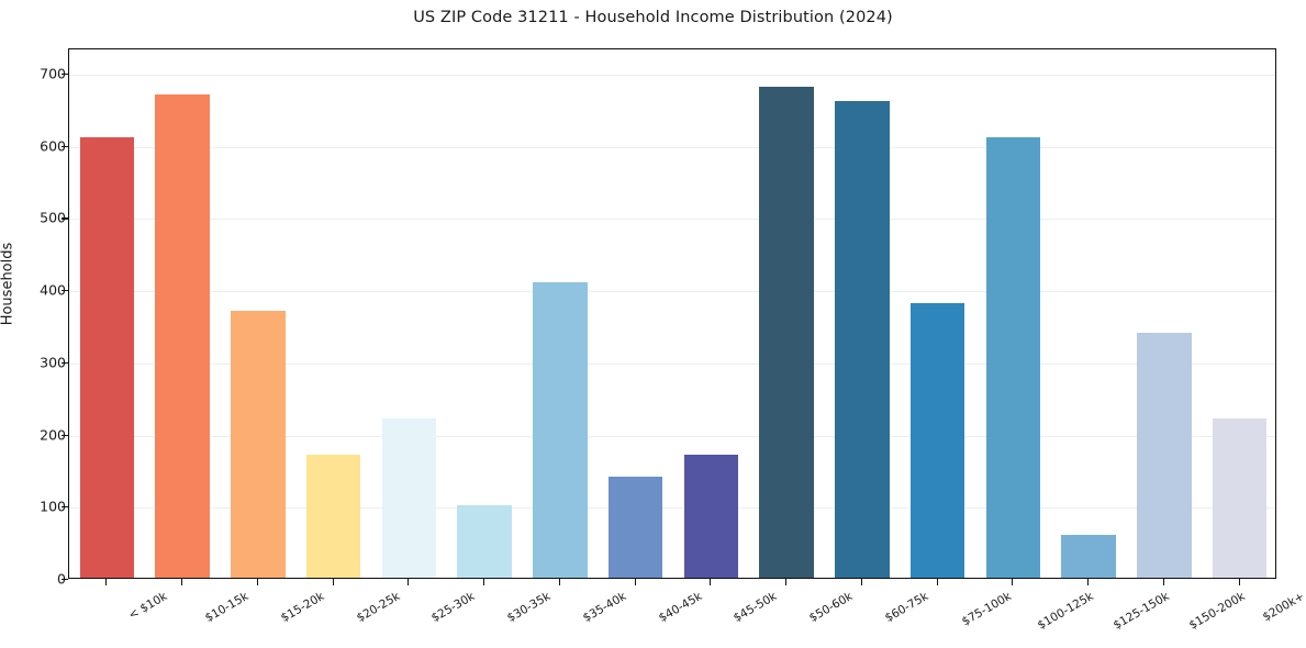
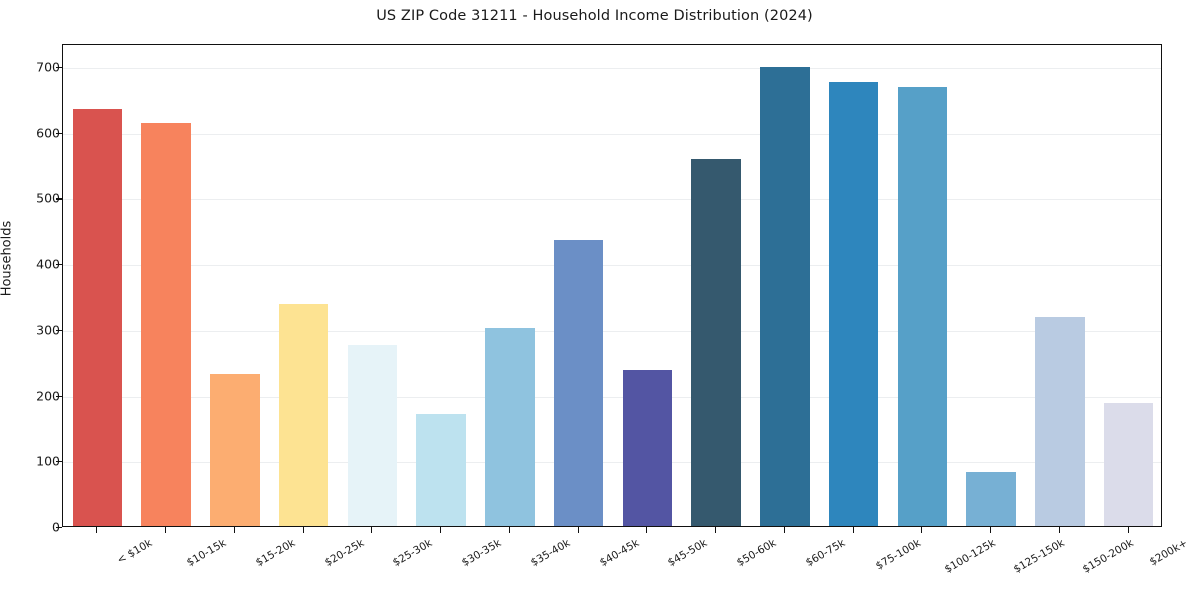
< $10k: 610 -> 640
$10-15k: 670 -> 610
$15-20k: 370 -> 230
$20-25k: 170 -> 340
$25-30k: 220 -> 280
$30-35k: 100 -> 170
$35-40k: 410 -> 300
$40-45k: 140 -> 440
$45-50k: 170 -> 240
$50-60k: 680 -> 560
$60-75k: 660 -> 700
$75-100k: 380 -> 680
$100-125k: 610 -> 670
$125-150k: 60 -> 80
$150-200k: 340 -> 320
$200k+: 220 -> 190
